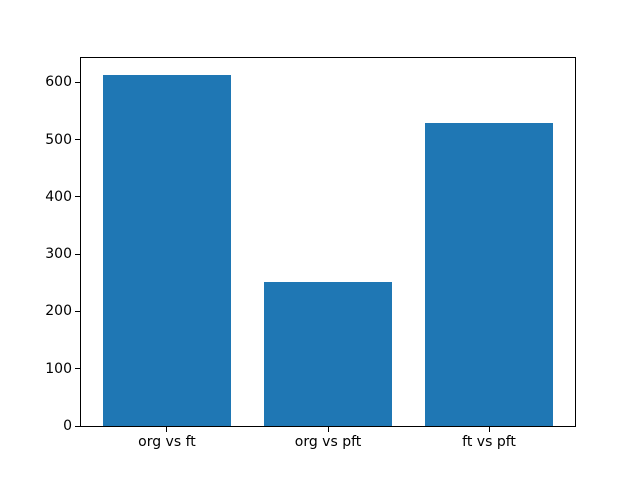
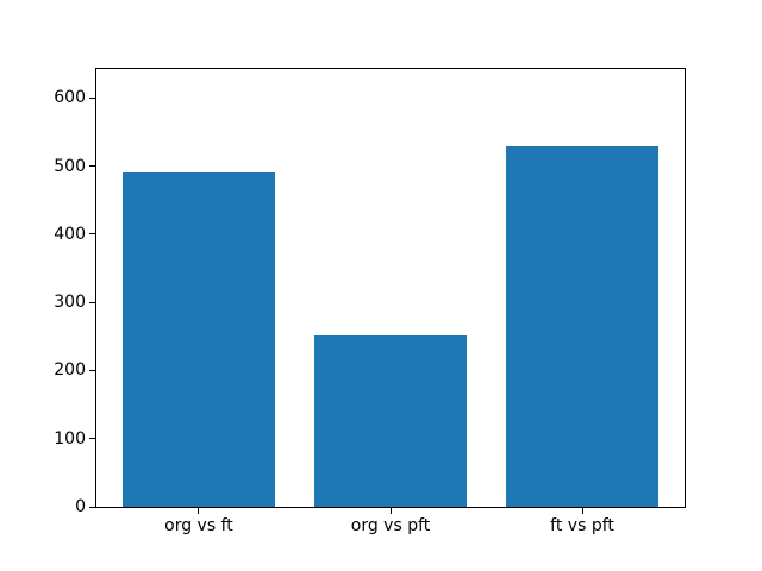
org vs ft: 610 -> 490
